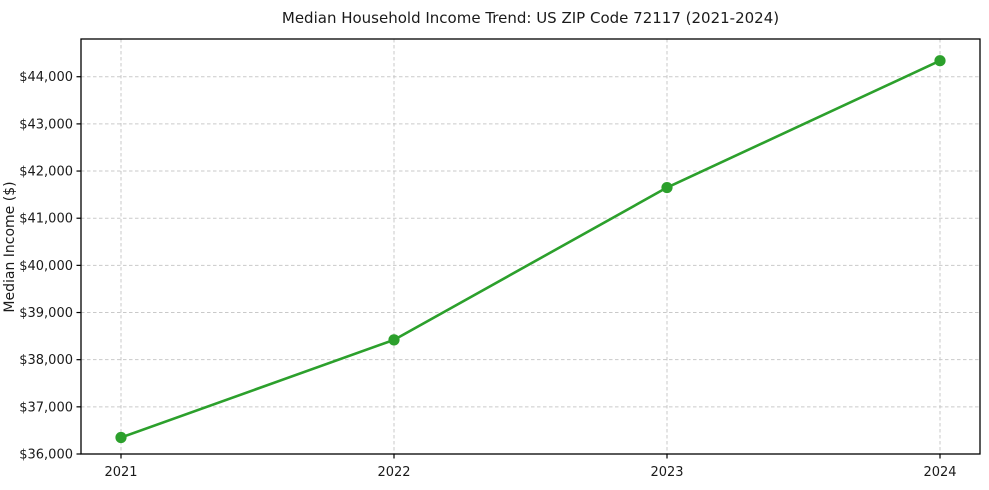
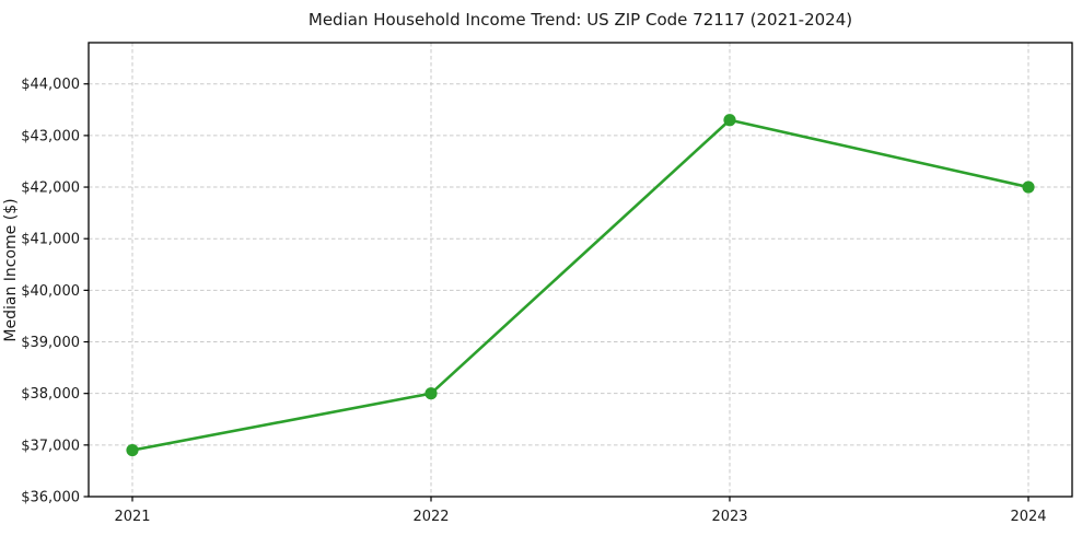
2021: $36400 -> $36900
2022: $38400 -> $38000
2023: $41600 -> $43300
2024: $44300 -> $42000
